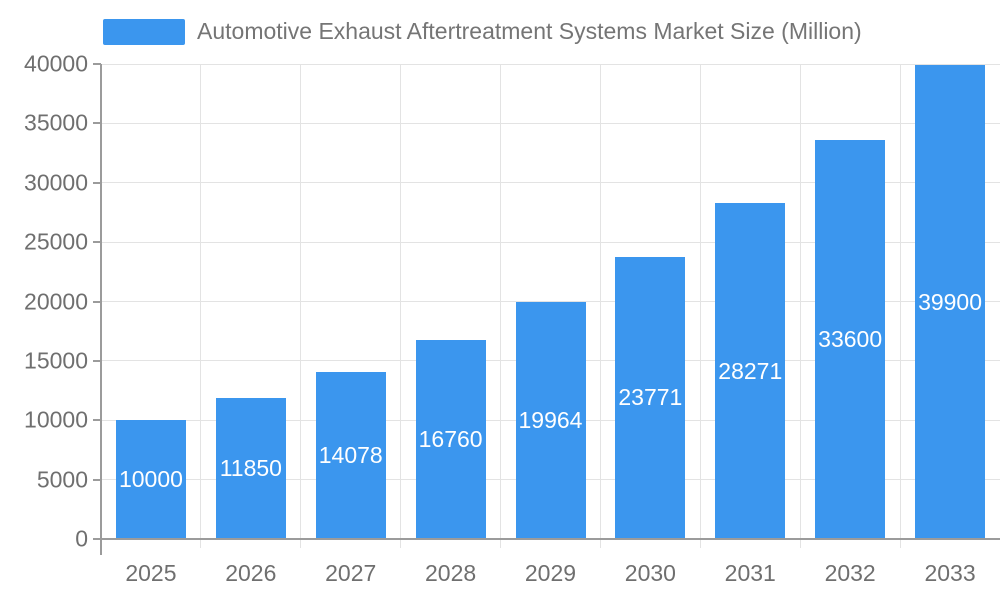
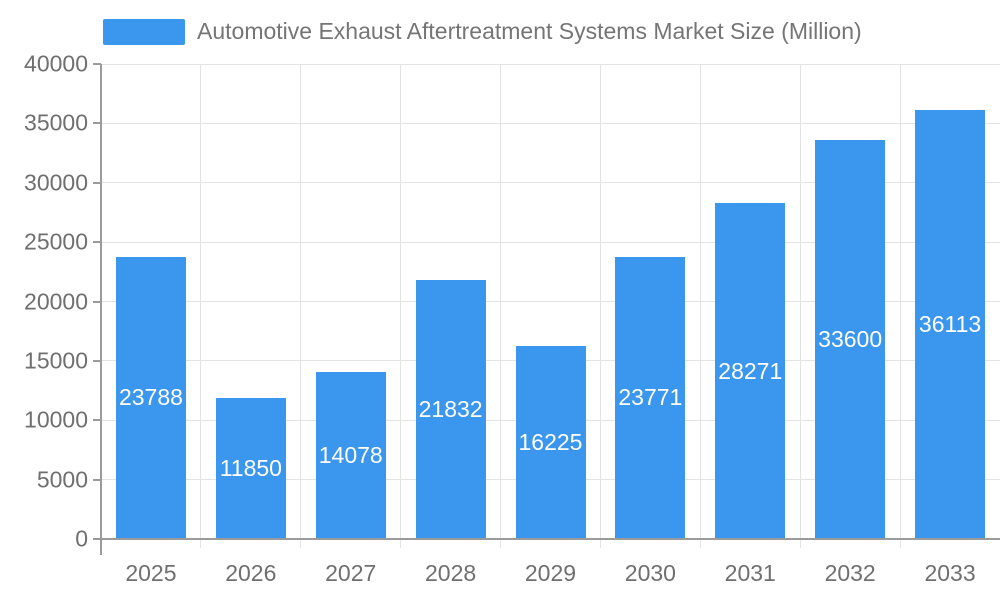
2025: 10000 -> 23788
2028: 16760 -> 21832
2029: 19964 -> 16225
2033: 39900 -> 36113
